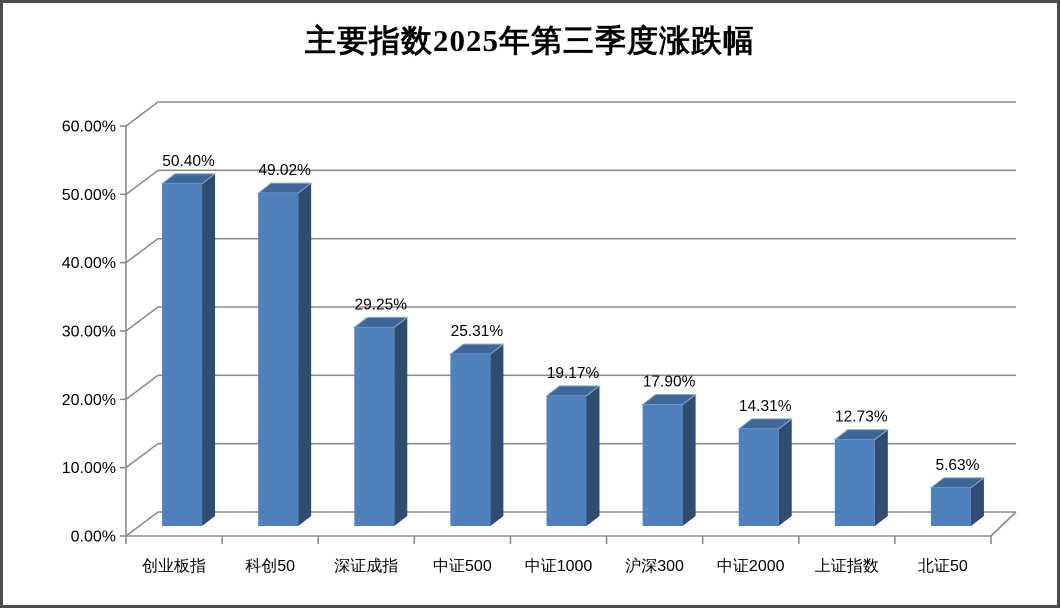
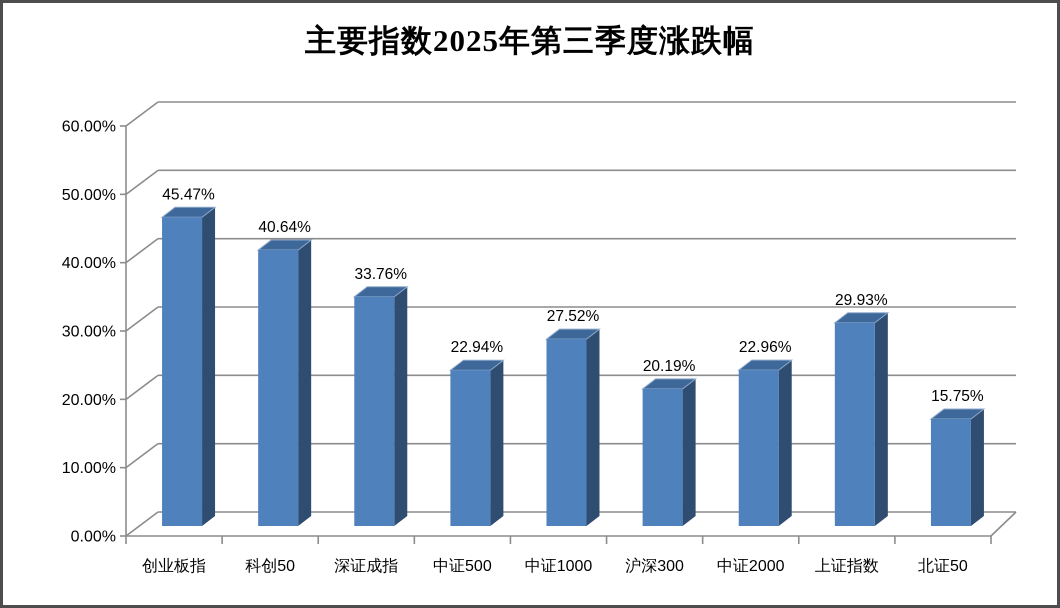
创业板指: 50.40% -> 45.47%
科创50: 49.02% -> 40.64%
深证成指: 29.25% -> 33.76%
中证500: 25.31% -> 22.94%
中证1000: 19.17% -> 27.52%
沪深300: 17.90% -> 20.19%
中证2000: 14.31% -> 22.96%
上证指数: 12.73% -> 29.93%
北证50: 5.63% -> 15.75%
